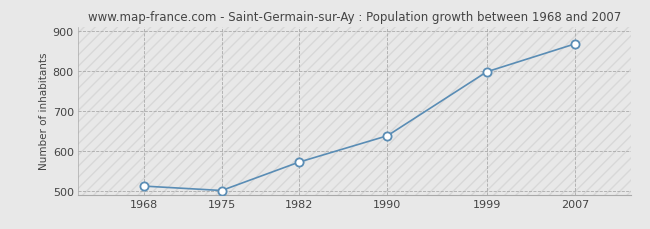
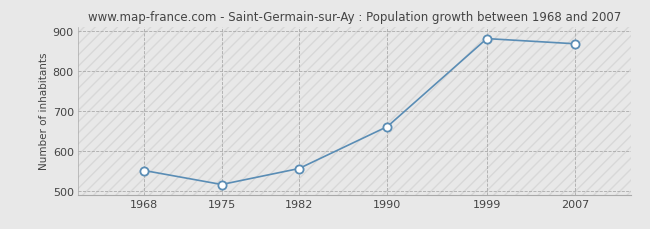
1968: 511 -> 550
1975: 500 -> 515
1982: 571 -> 555
1990: 637 -> 660
1999: 797 -> 880
